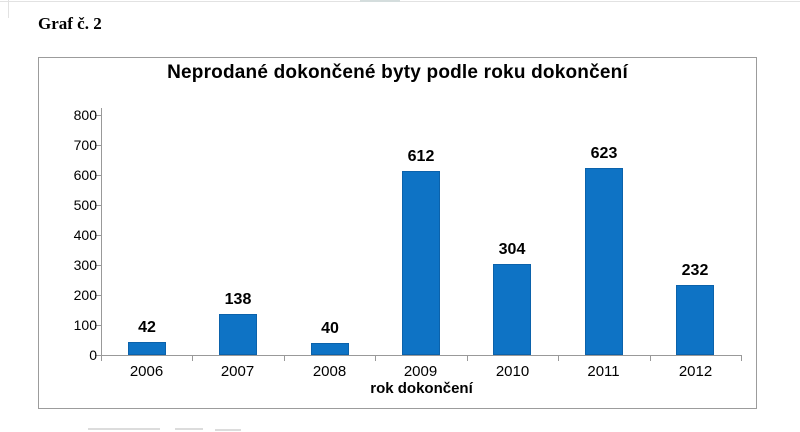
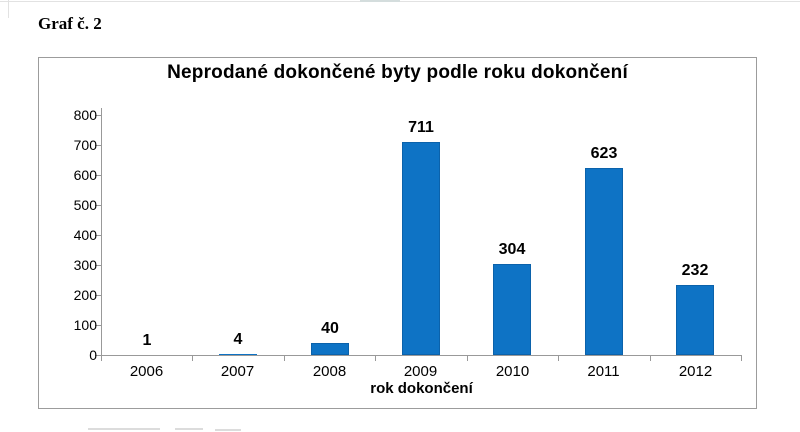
2006: 42 -> 1
2007: 138 -> 4
2009: 612 -> 711
